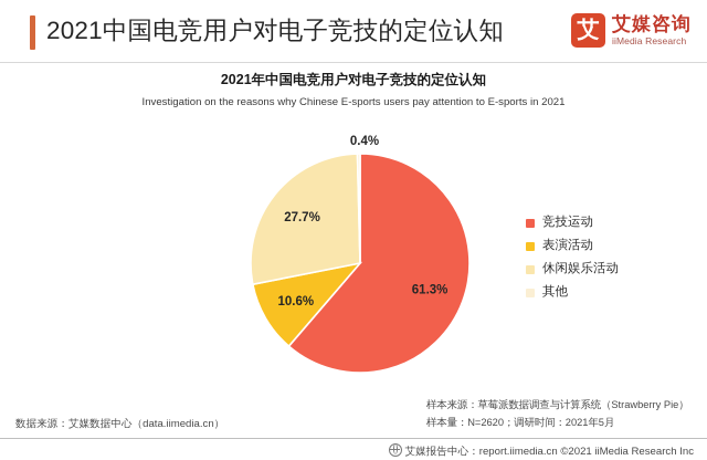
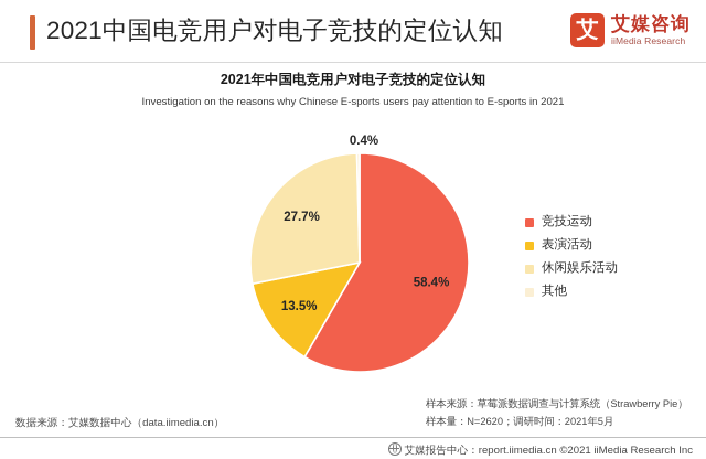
竞技运动: 61.3% -> 58.4%
表演活动: 10.6% -> 13.5%
